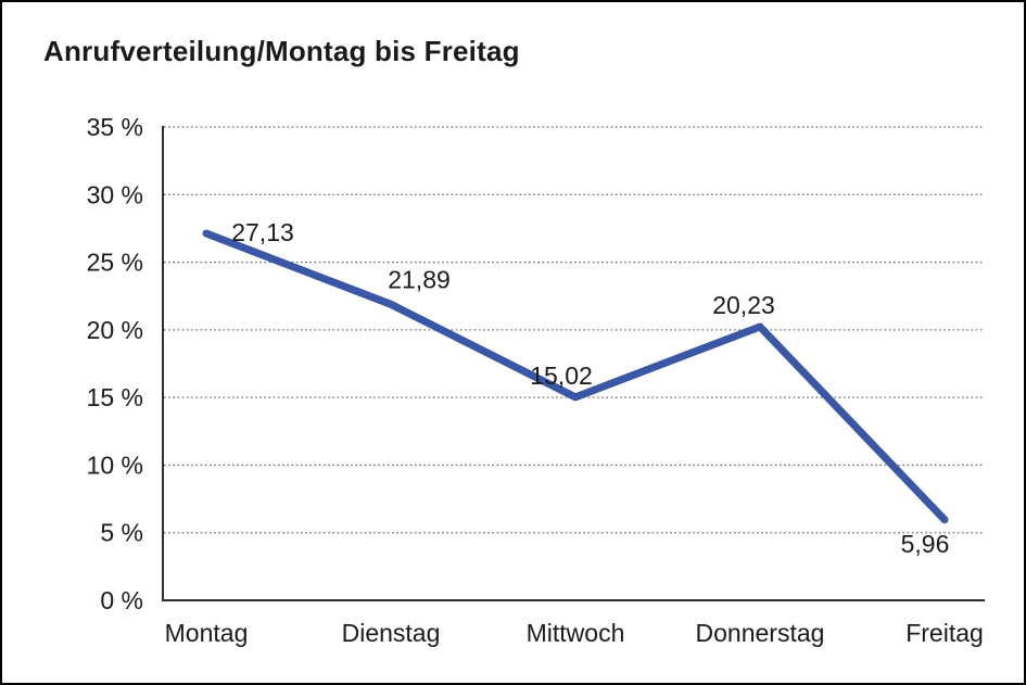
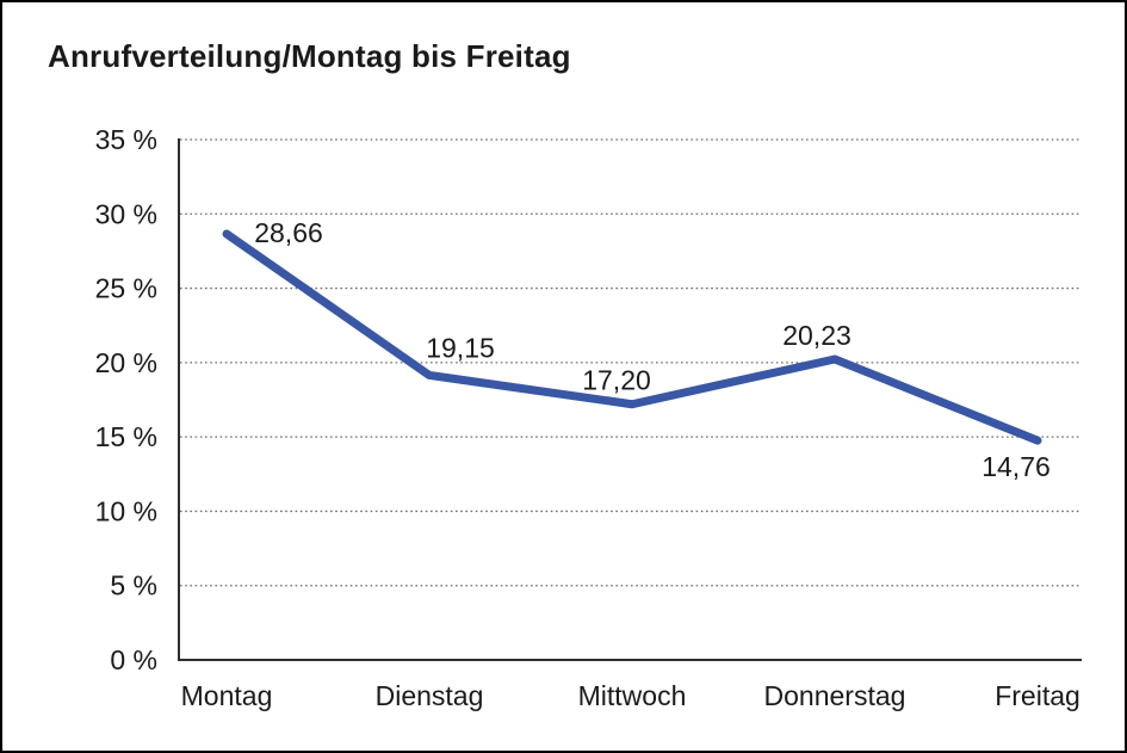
Montag: 27,13 -> 28,66
Dienstag: 21,89 -> 19,15
Mittwoch: 15,02 -> 17,20
Freitag: 5,96 -> 14,76
